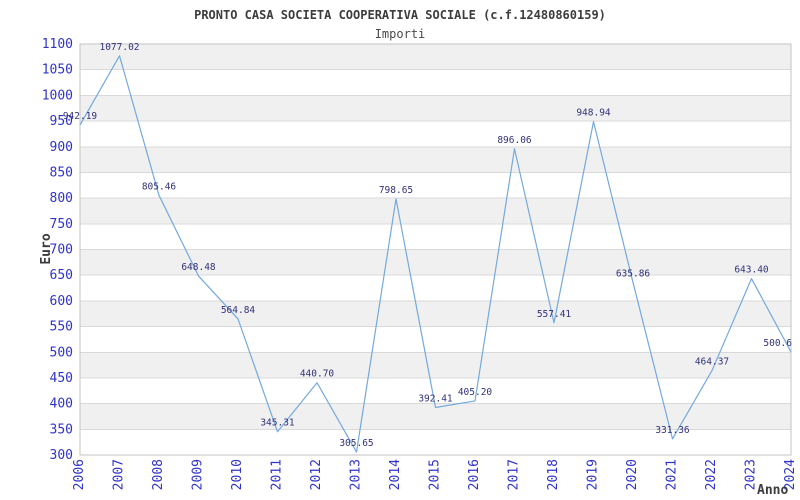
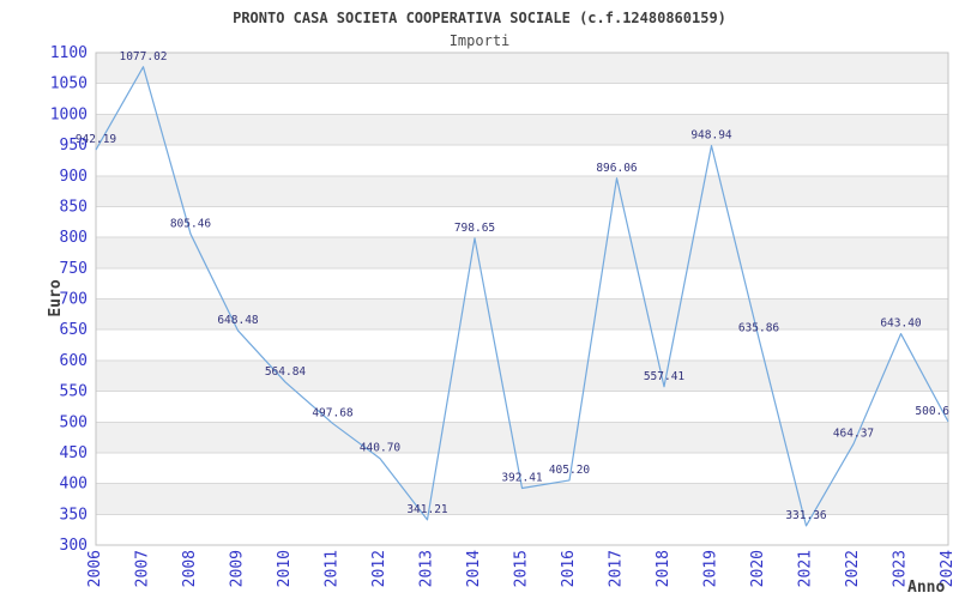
2011: 345.31 -> 497.68
2013: 305.65 -> 341.21
